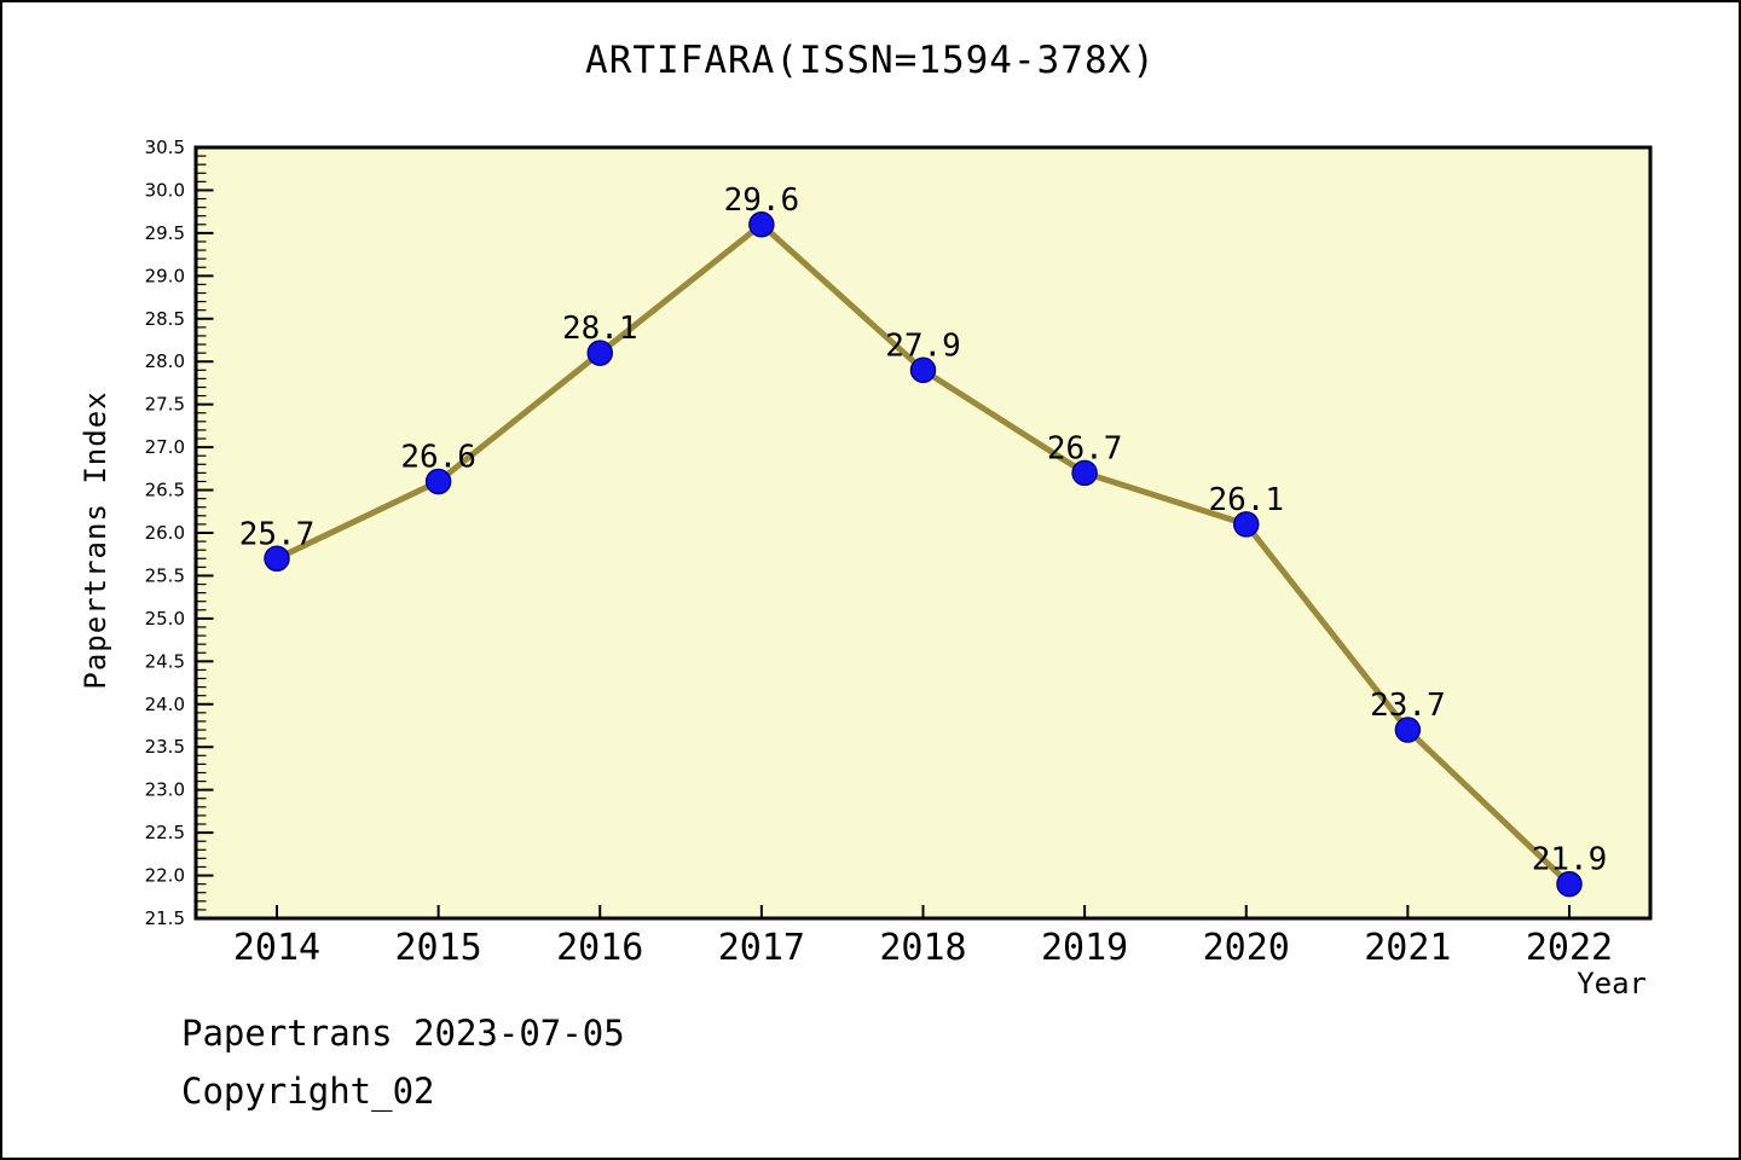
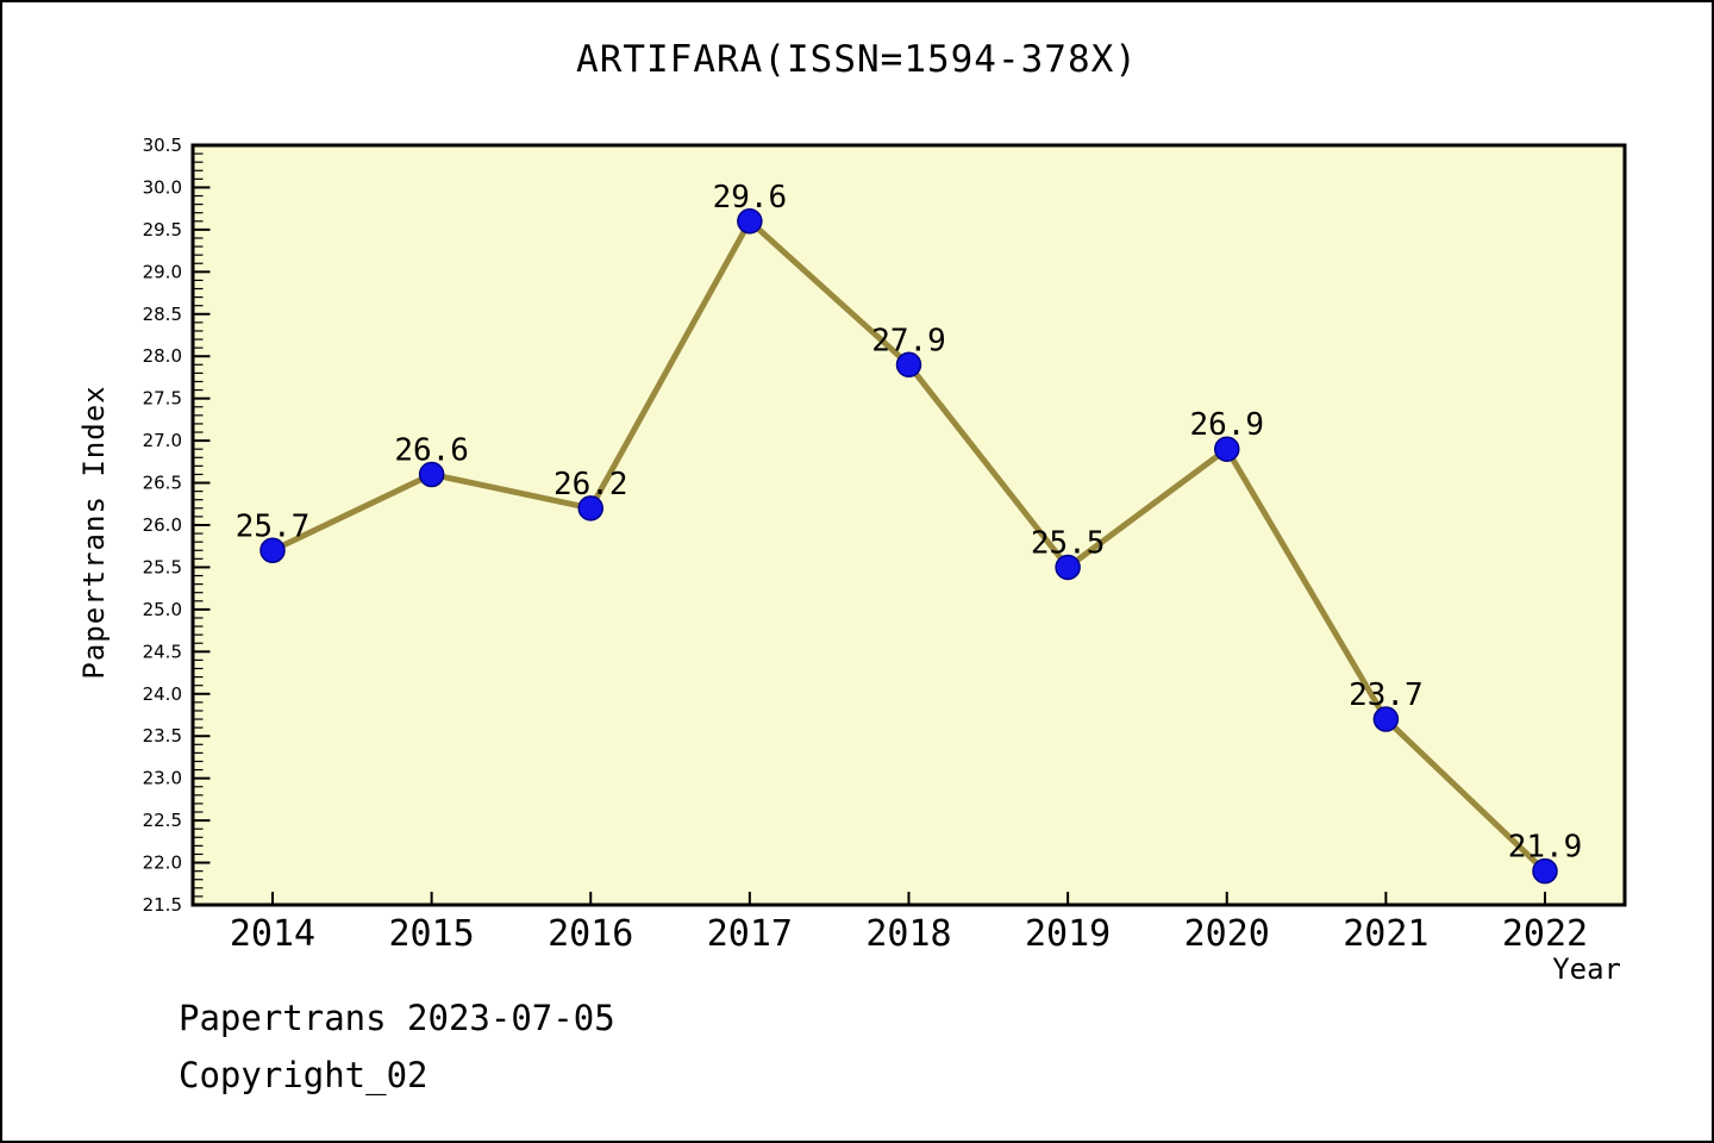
2016: 28.1 -> 26.2
2019: 26.7 -> 25.5
2020: 26.1 -> 26.9
